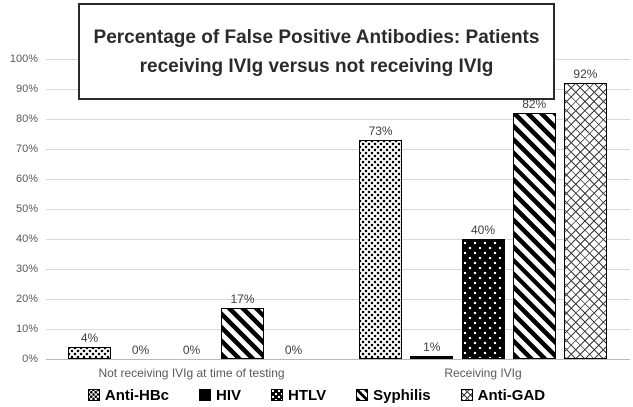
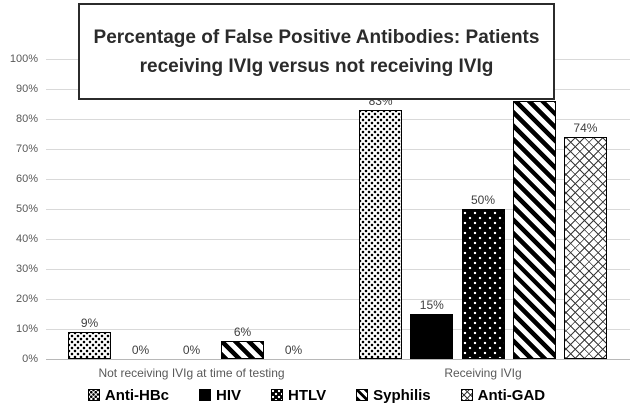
Anti-HBc/Not receiving IVIg at time of testing: 4% -> 9%
Syphilis/Not receiving IVIg at time of testing: 17% -> 6%
Anti-HBc/Receiving IVIg: 73% -> 83%
HIV/Receiving IVIg: 1% -> 15%
HTLV/Receiving IVIg: 40% -> 50%
Syphilis/Receiving IVIg: 82% -> 86%
Anti-GAD/Receiving IVIg: 92% -> 74%
